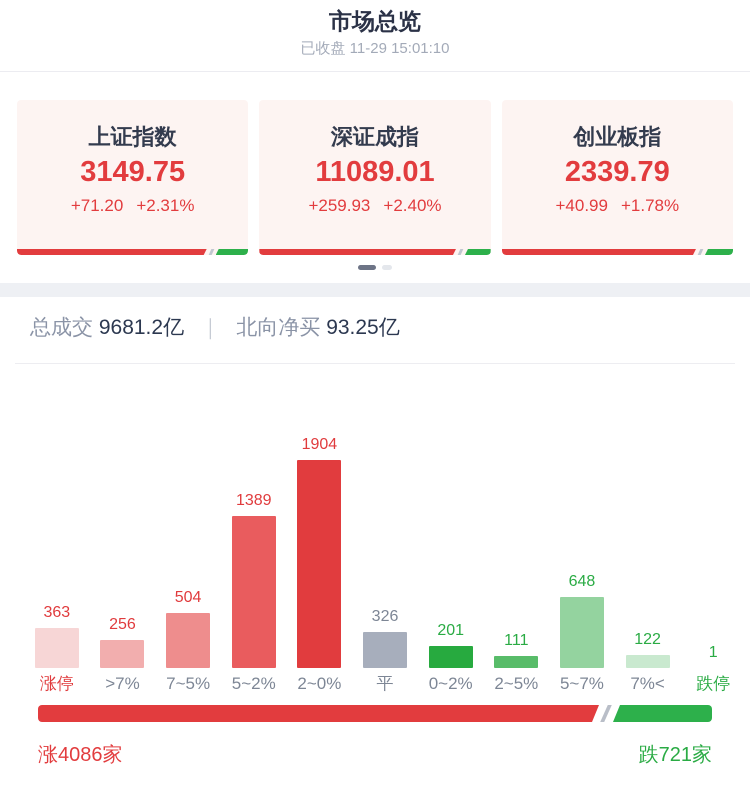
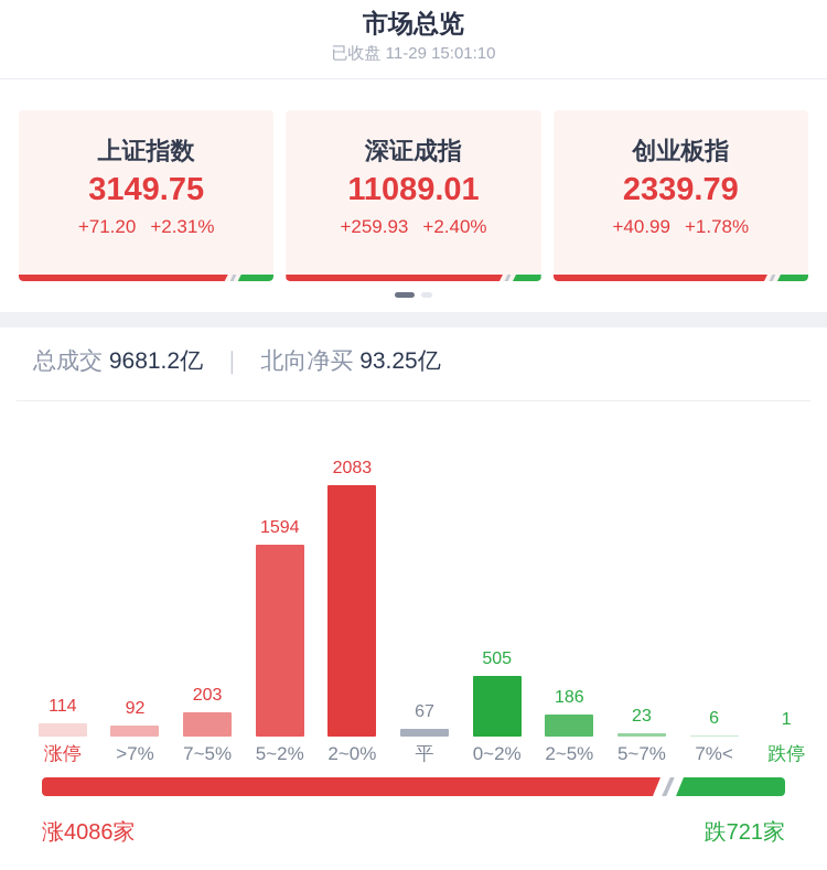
涨停: 363 -> 114
>7%: 256 -> 92
7~5%: 504 -> 203
5~2%: 1389 -> 1594
2~0%: 1904 -> 2083
平: 326 -> 67
0~2%: 201 -> 505
2~5%: 111 -> 186
5~7%: 648 -> 23
7%<: 122 -> 6
